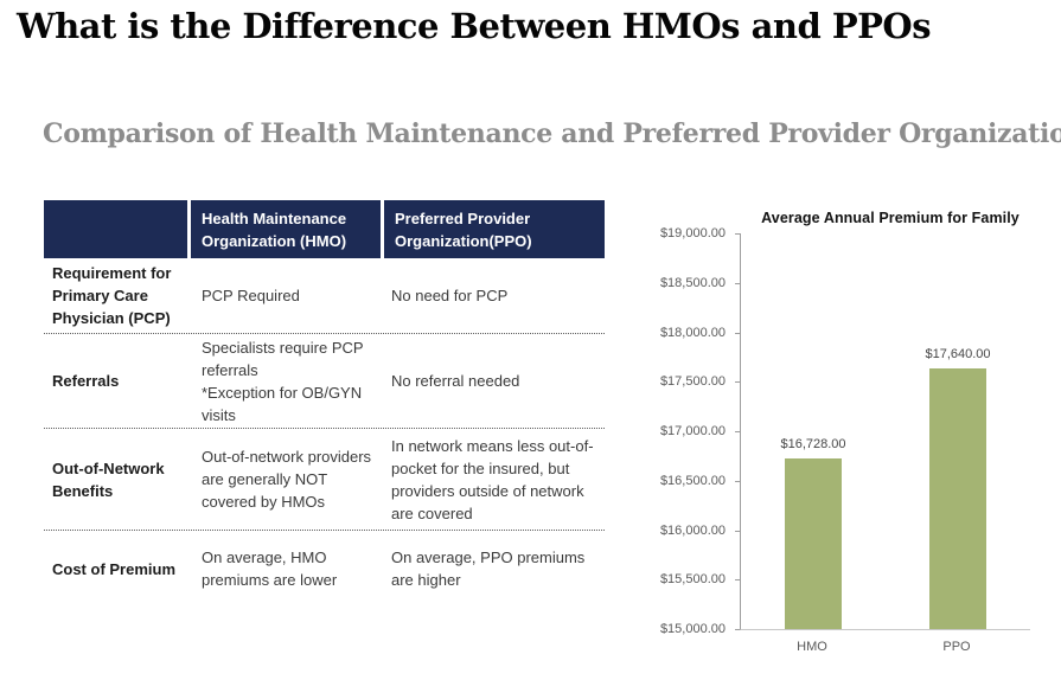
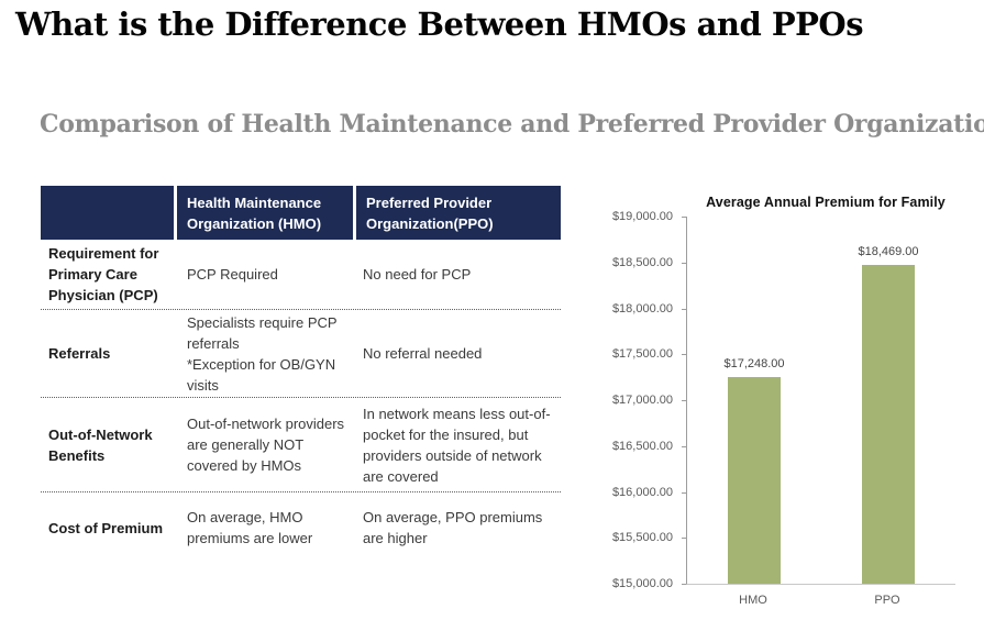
HMO: $16,728.00 -> $17,248.00
PPO: $17,640.00 -> $18,469.00
